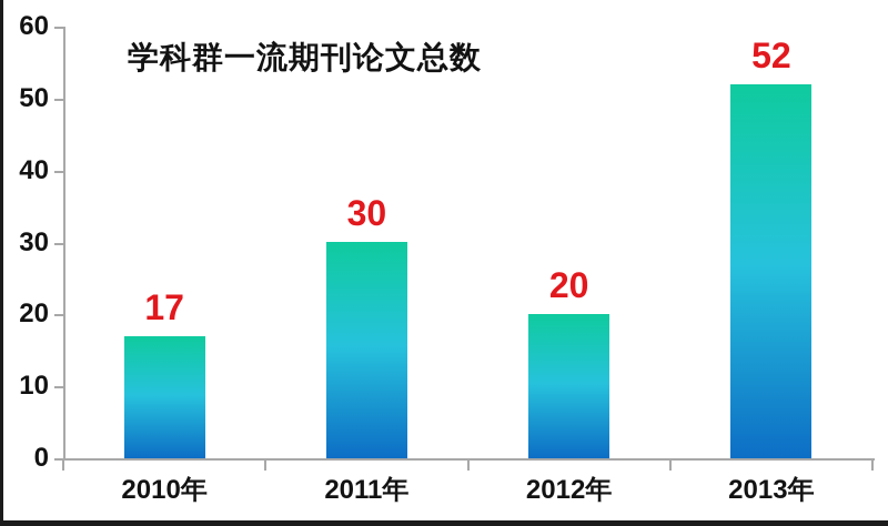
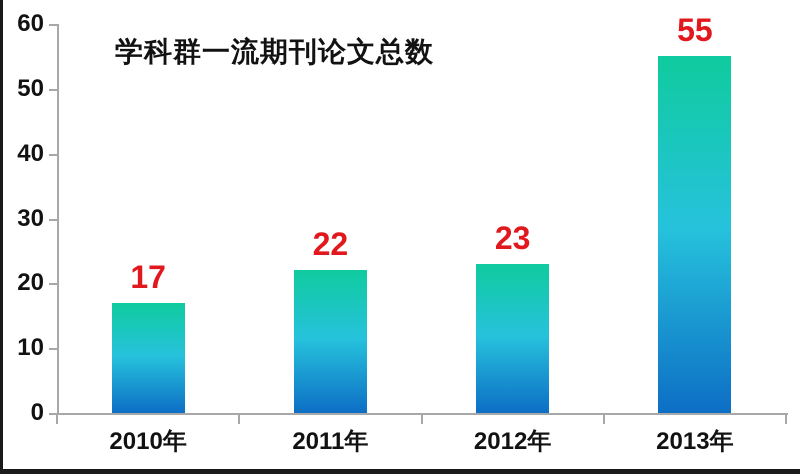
2011年: 30 -> 22
2012年: 20 -> 23
2013年: 52 -> 55
